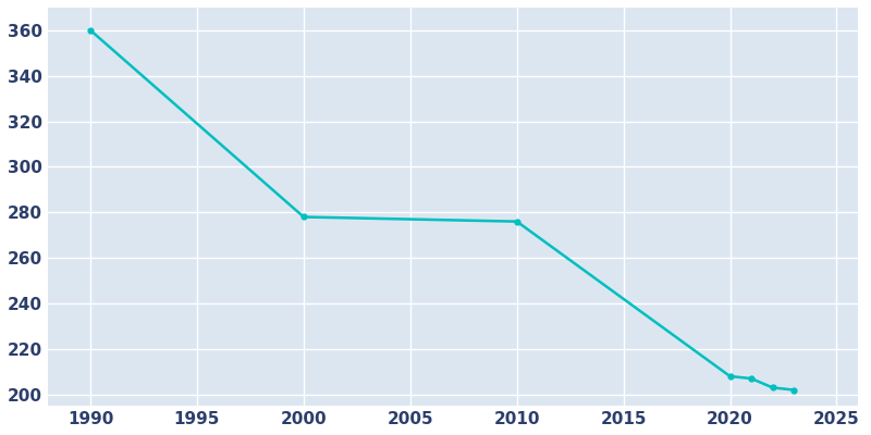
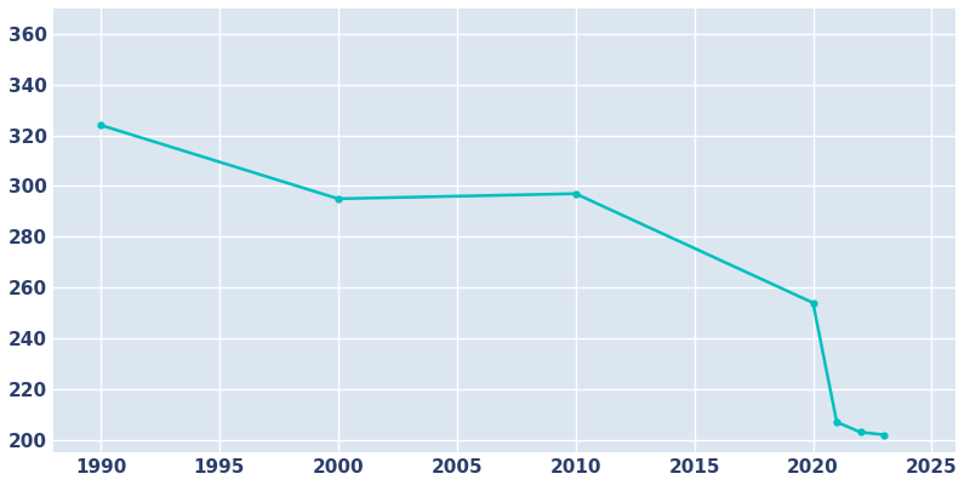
1990: 360 -> 324
2000: 278 -> 295
2010: 276 -> 297
2020: 208 -> 254
